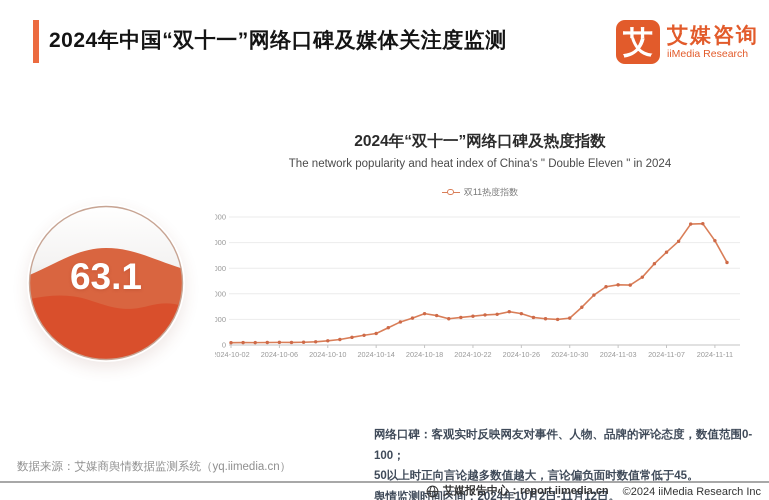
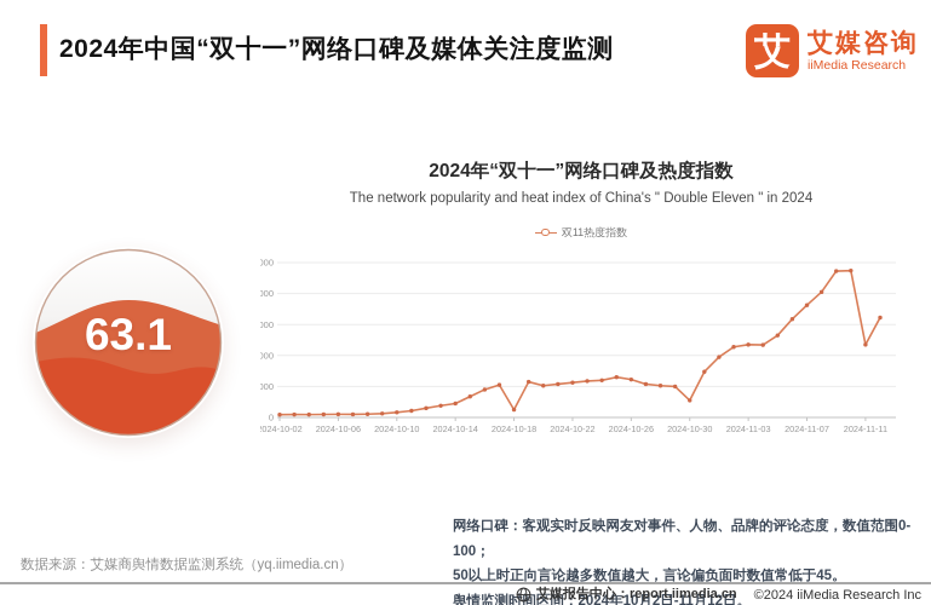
2024-10-18: 2400 -> 500
2024-10-30: 2100 -> 1100
2024-11-11: 8200 -> 4700
